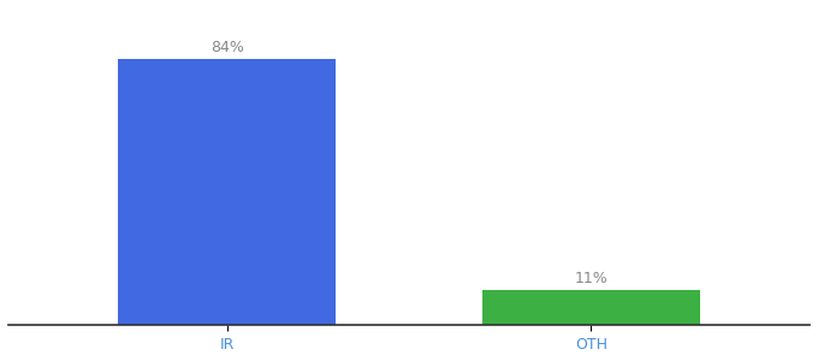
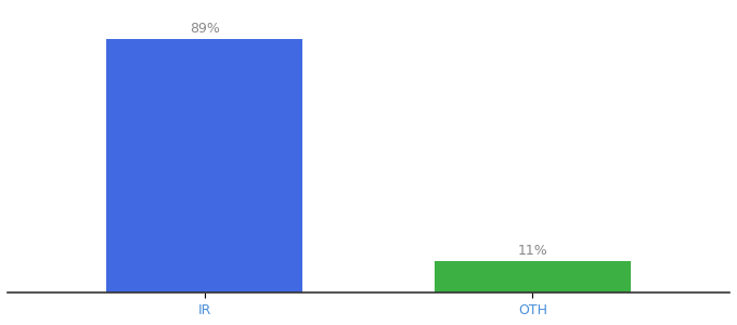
IR: 84% -> 89%
